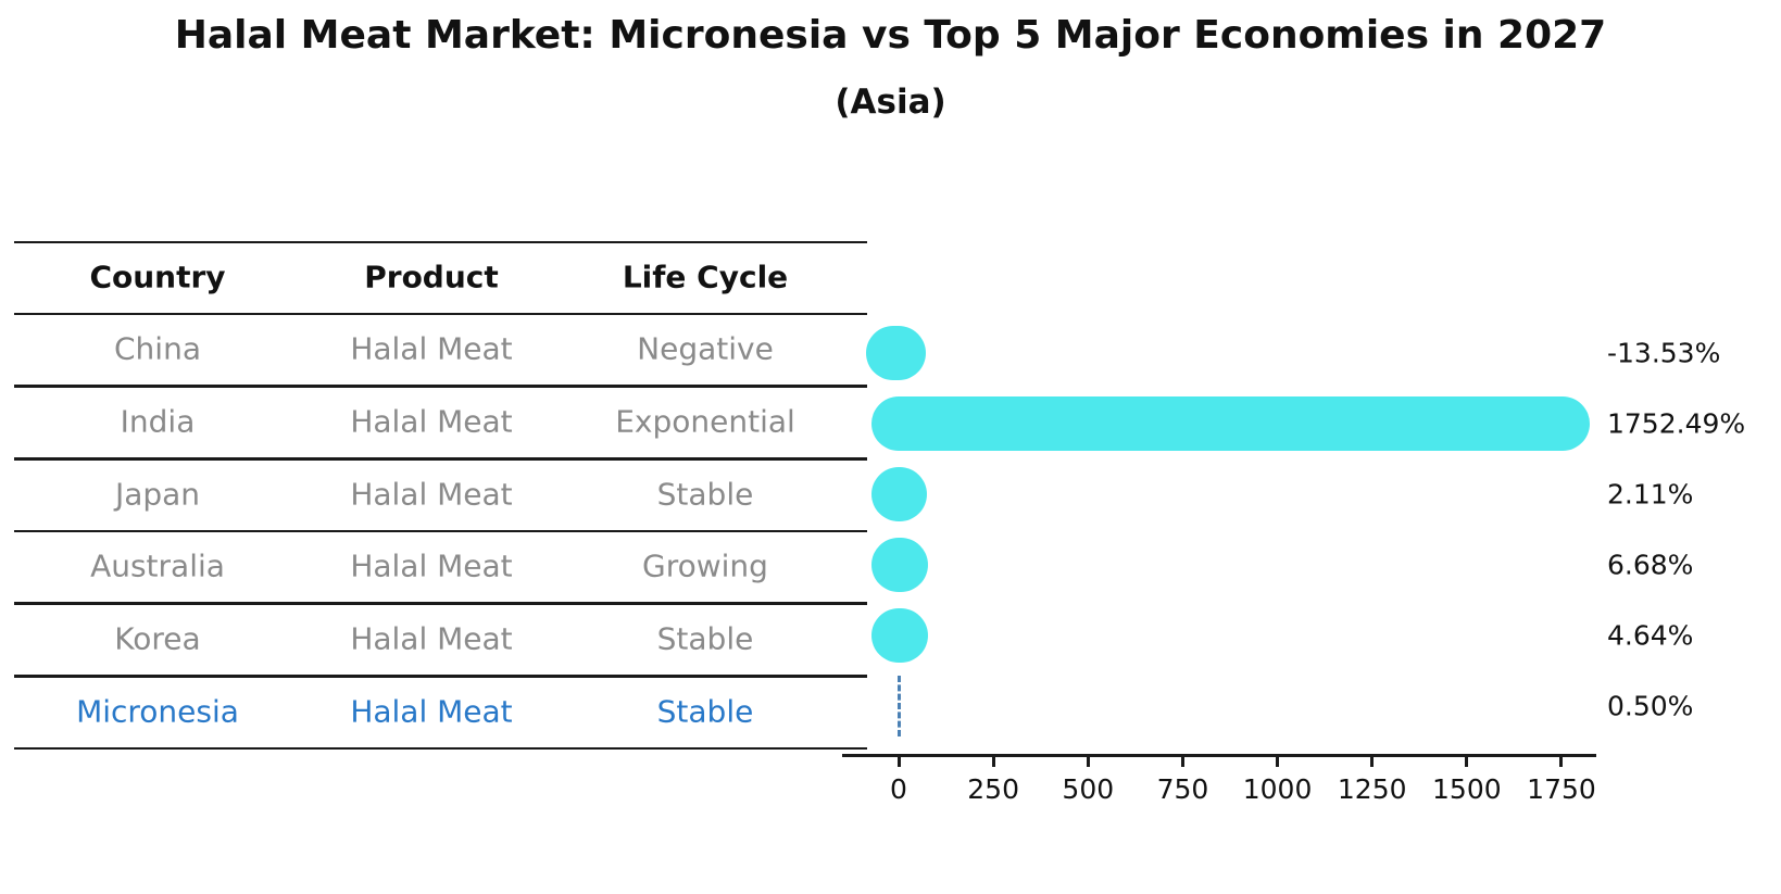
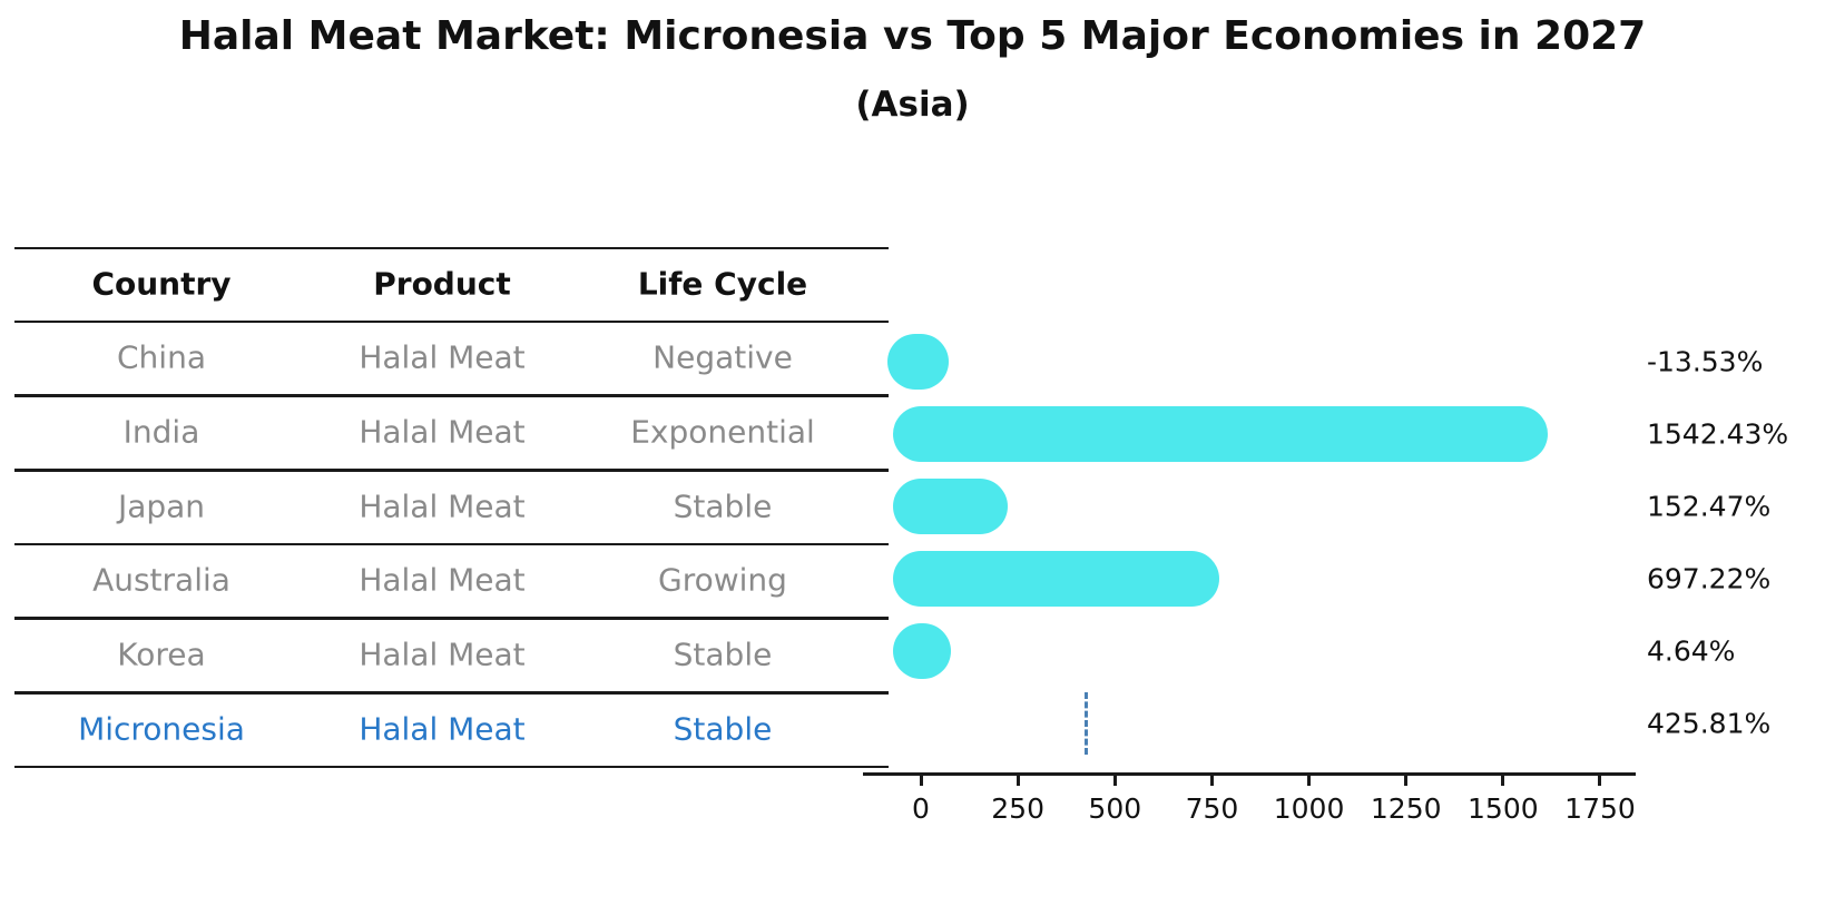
India: 1752.49% -> 1542.43%
Japan: 2.11% -> 152.47%
Australia: 6.68% -> 697.22%
Micronesia: 0.50% -> 425.81%
